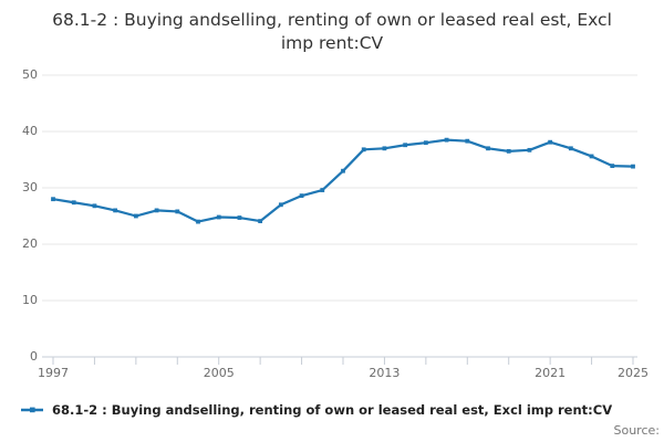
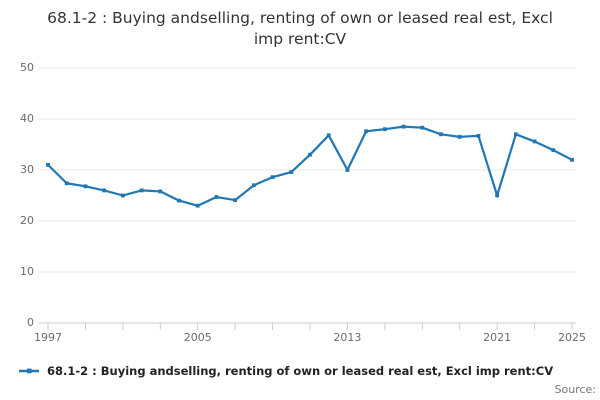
1997: 28 -> 31
2005: 25 -> 23
2013: 37 -> 30
2021: 38 -> 25
2025: 34 -> 32
